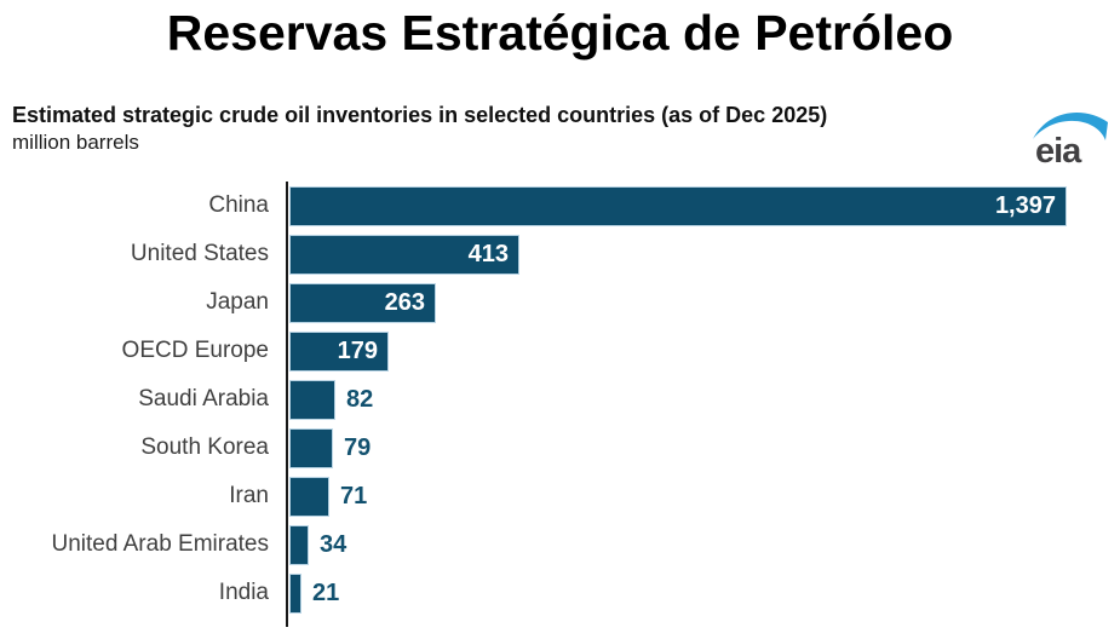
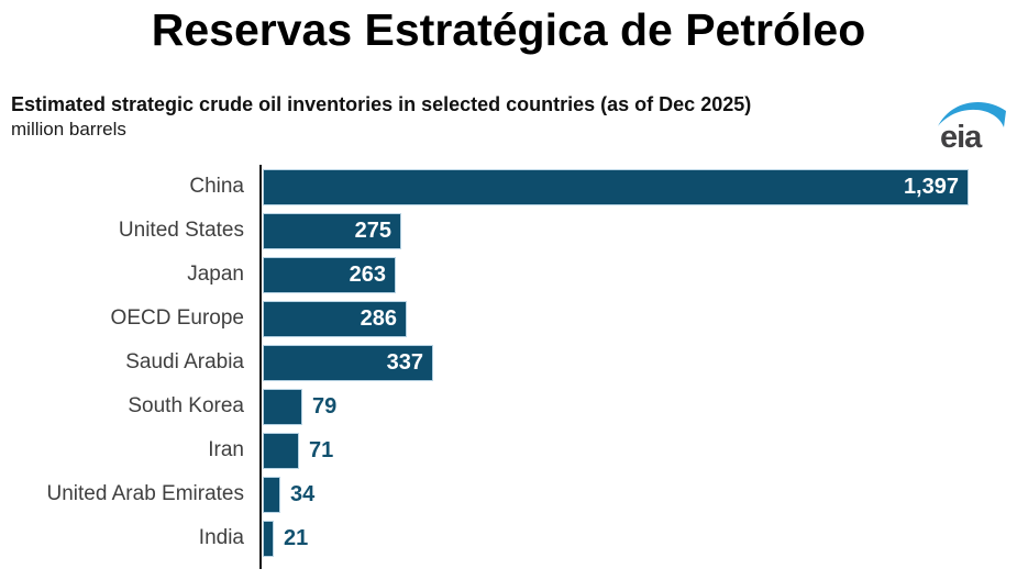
United States: 413 -> 275
OECD Europe: 179 -> 286
Saudi Arabia: 82 -> 337
